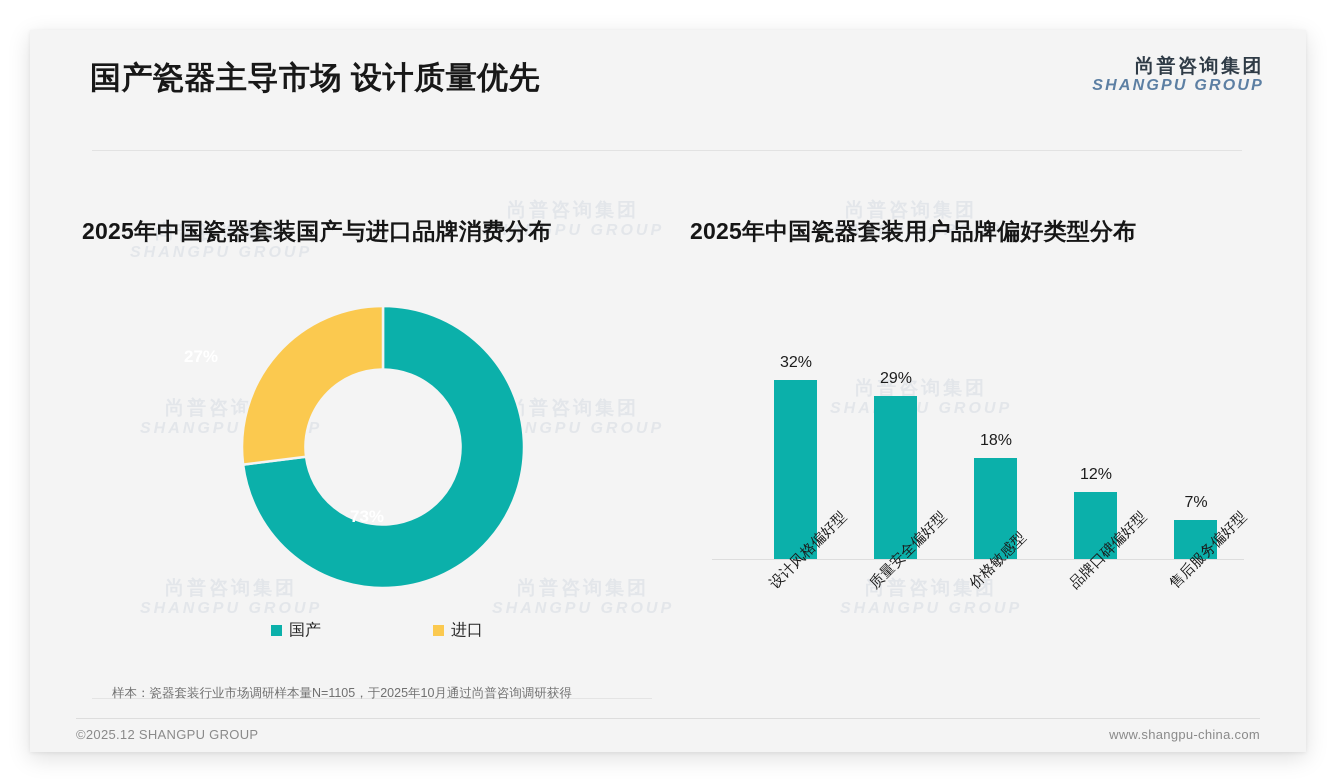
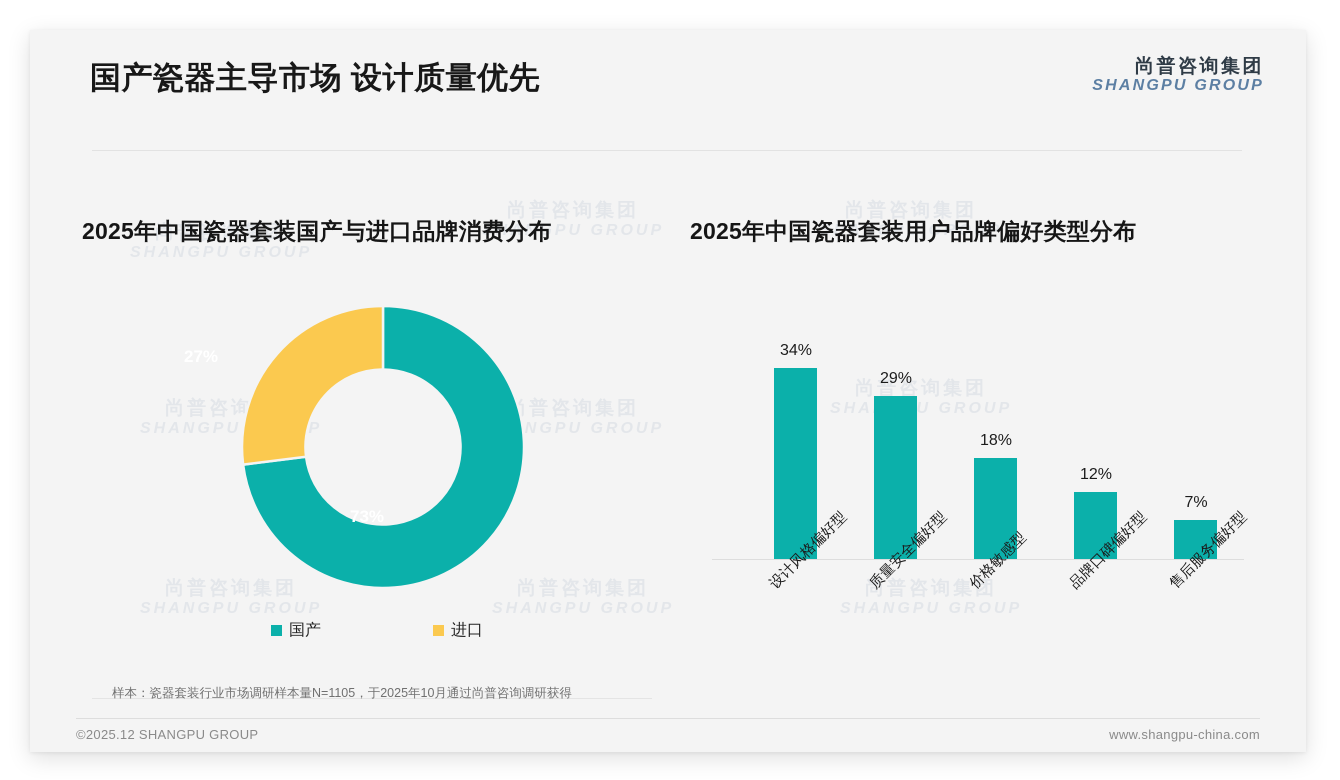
2025年中国瓷器套装用户品牌偏好类型分布/设计风格偏好型: 32% -> 34%
